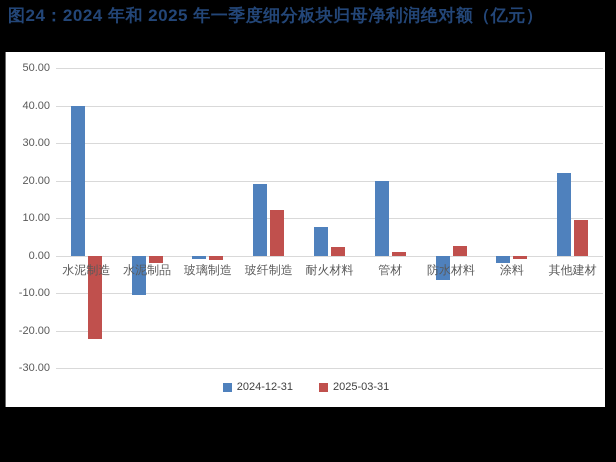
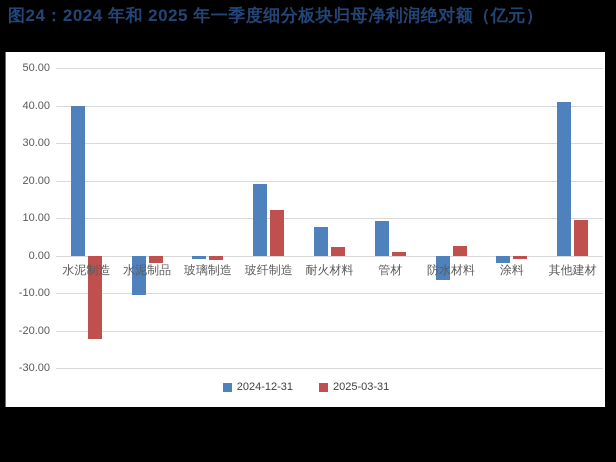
2024-12-31/管材: 20 -> 9
2024-12-31/其他建材: 22 -> 41
